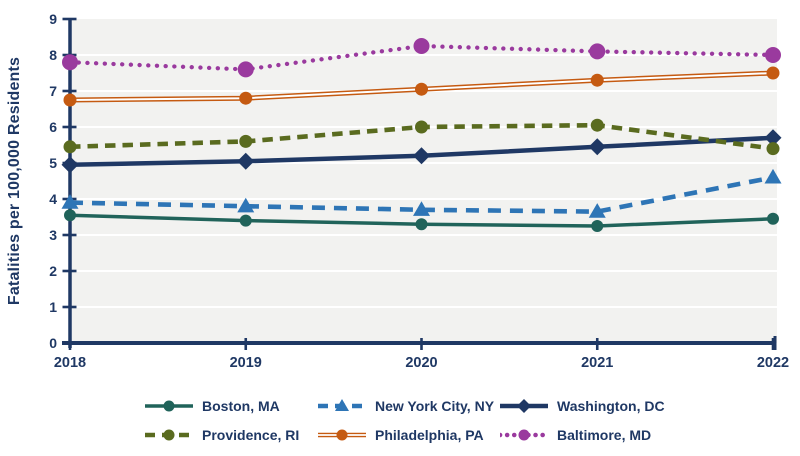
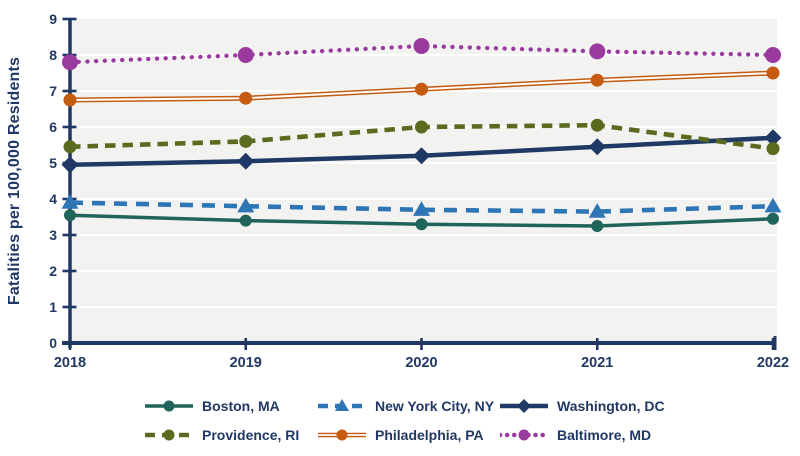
Baltimore, MD/2019: 7.6 -> 8.0
New York City, NY/2022: 4.6 -> 3.8
